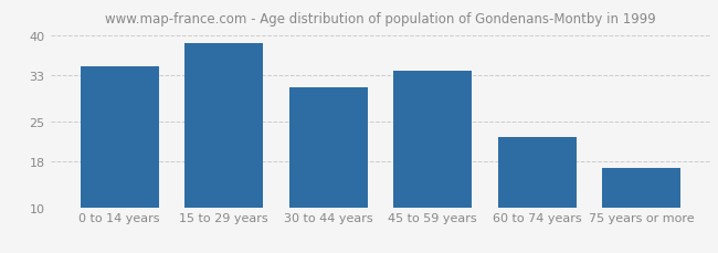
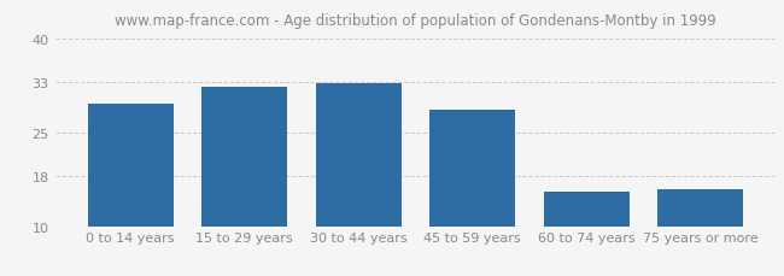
0 to 14 years: 34.5 -> 29.6
15 to 29 years: 38.7 -> 32.2
30 to 44 years: 31.0 -> 32.8
45 to 59 years: 33.8 -> 28.6
60 to 74 years: 22.2 -> 15.6
75 years or more: 16.8 -> 15.8
